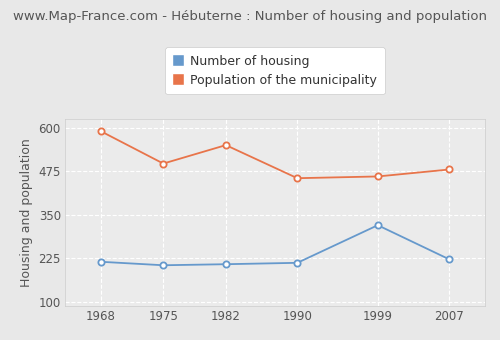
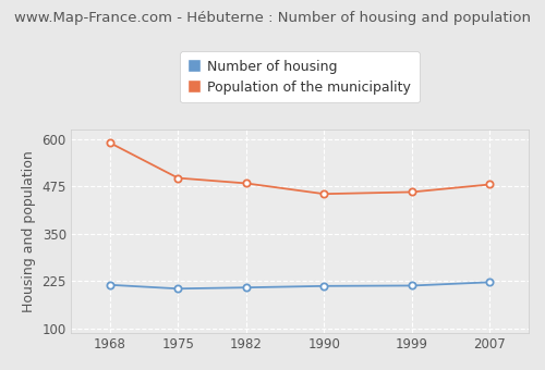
Population of the municipality/1982: 550 -> 483
Number of housing/1999: 320 -> 213
